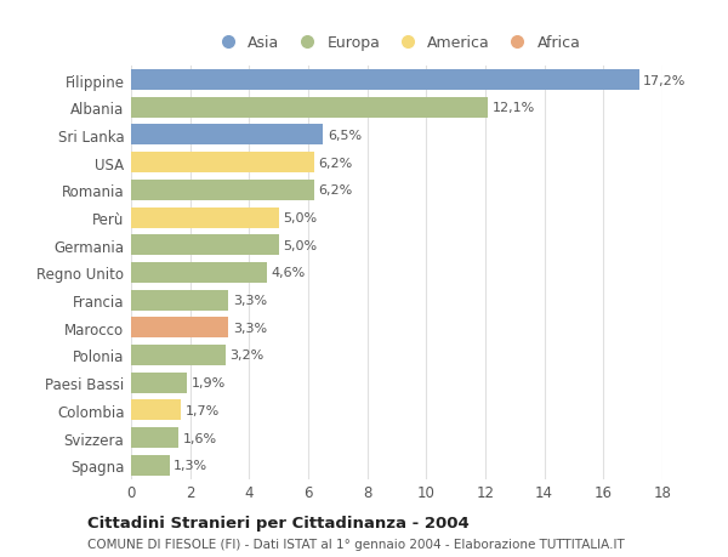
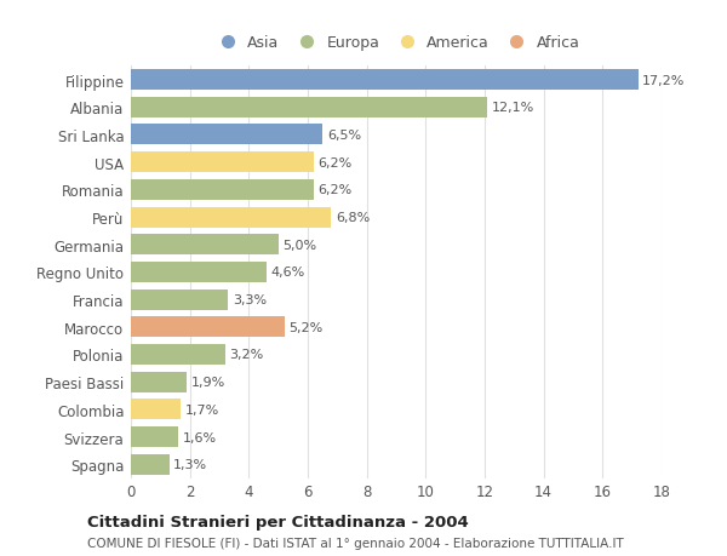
Perù: 5,0% -> 6,8%
Marocco: 3,3% -> 5,2%
